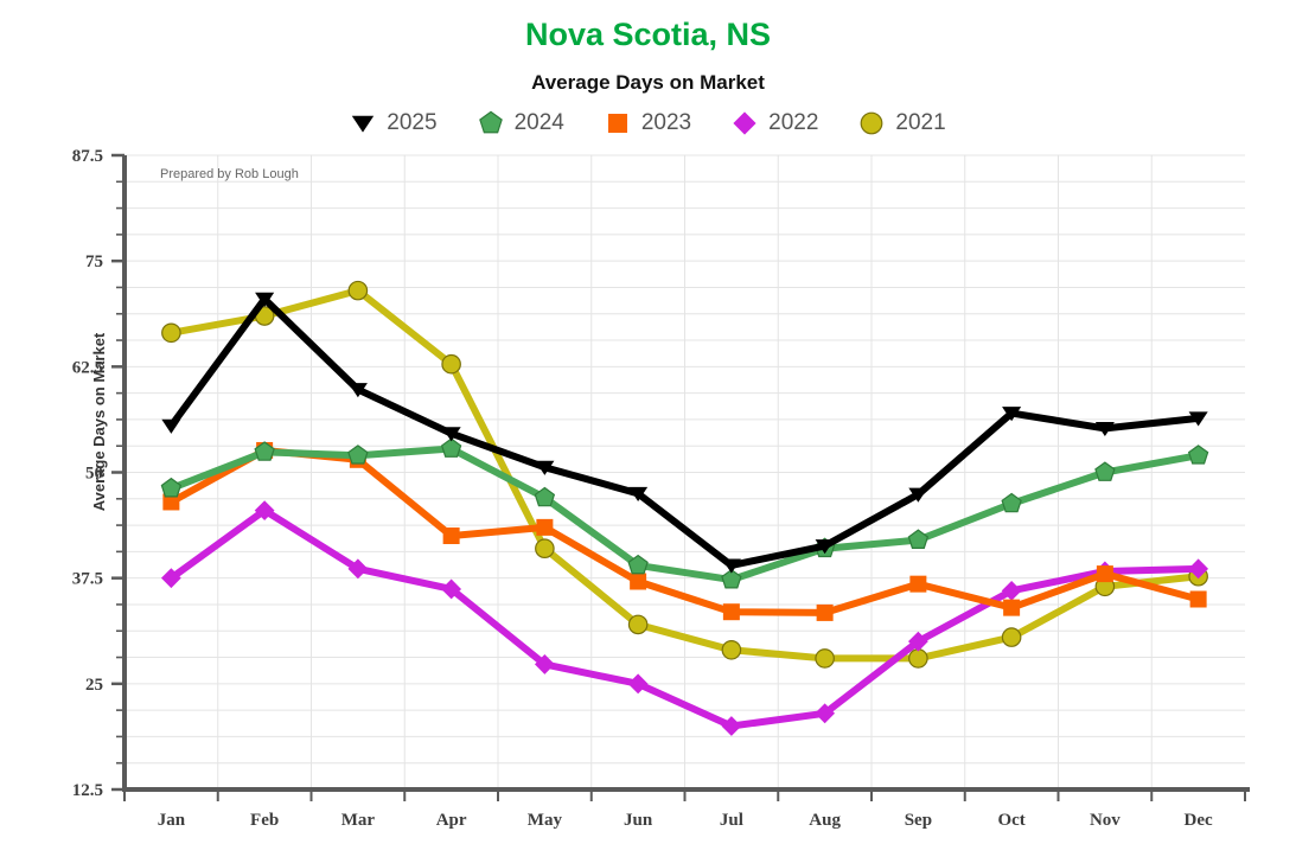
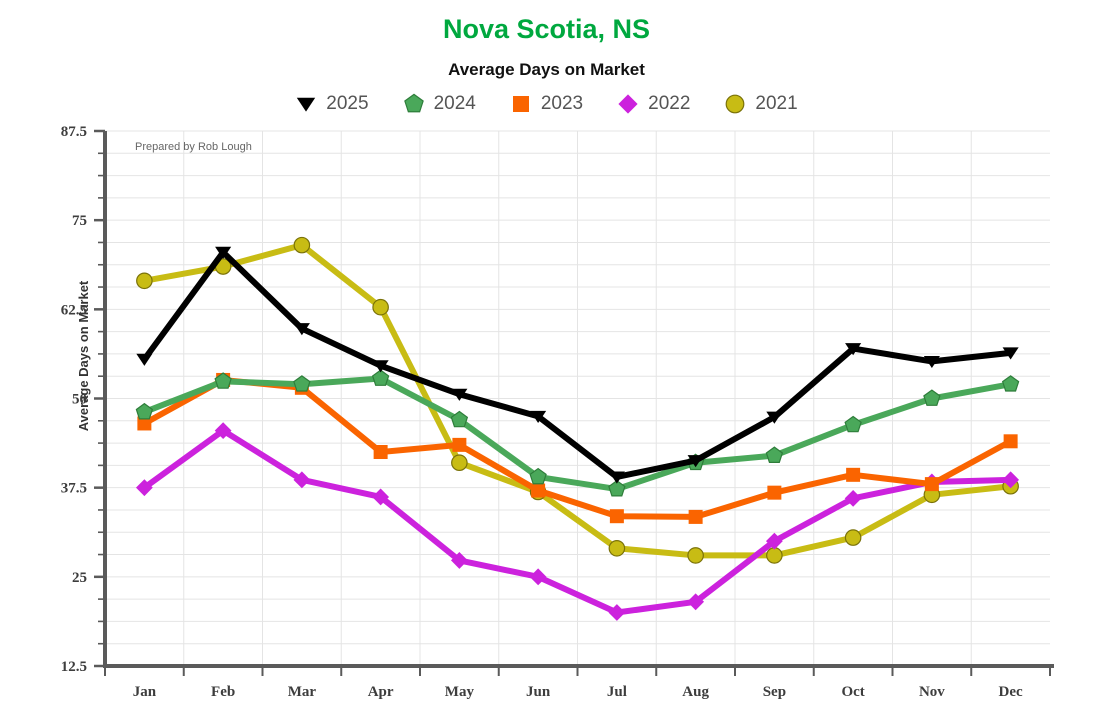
2021/Jun: 32 -> 37
2023/Oct: 34 -> 39
2023/Dec: 35 -> 44
